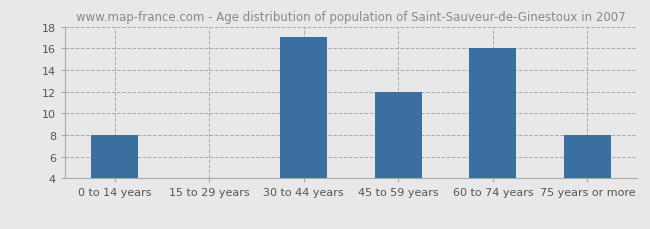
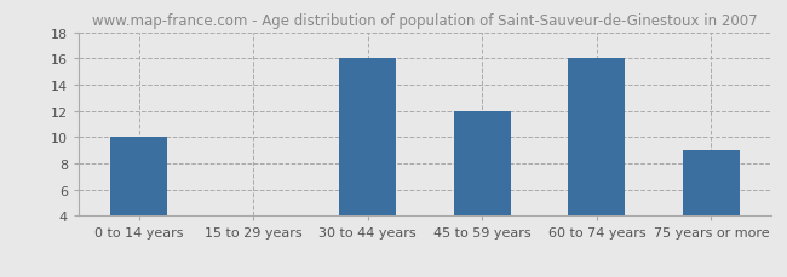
0 to 14 years: 8 -> 10
30 to 44 years: 17 -> 16
75 years or more: 8 -> 9
